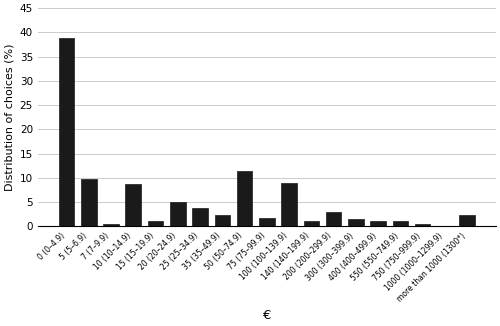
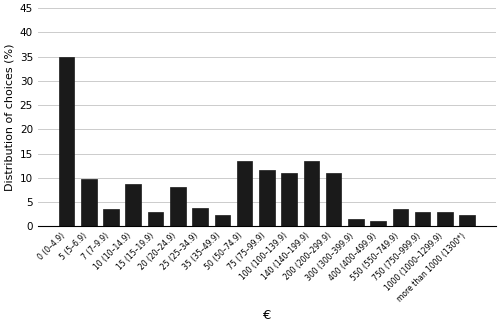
0 (0–4.9): 38.8 -> 35.0
7 (7–9.9): 0.4 -> 3.5
15 (15–19.9): 1.0 -> 3.0
20 (20–24.9): 4.9 -> 8.0
50 (50–74.9): 11.3 -> 13.5
75 (75–99.9): 1.7 -> 11.5
100 (100–139.9): 9.0 -> 11.0
140 (140–199.9): 1.0 -> 13.5
200 (200–299.9): 3.0 -> 11.0
550 (550–749.9): 1.0 -> 3.5
750 (750–999.9): 0.5 -> 3.0
1000 (1000–1299.9): 0.1 -> 3.0
